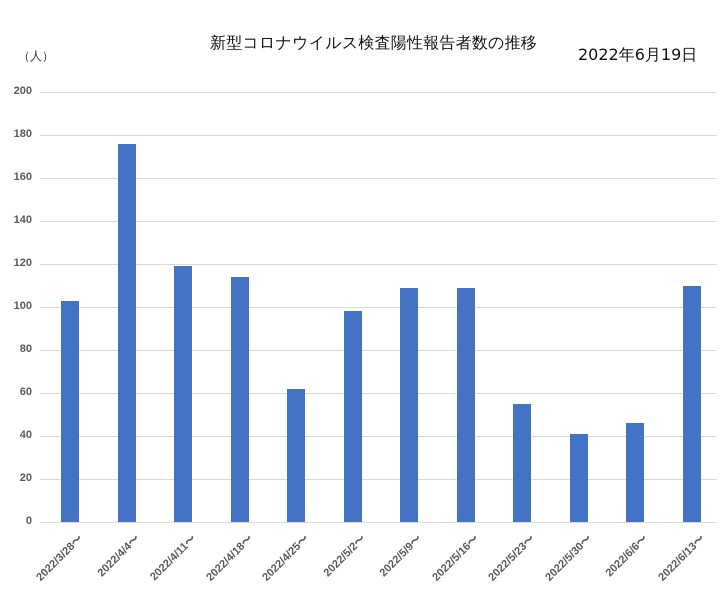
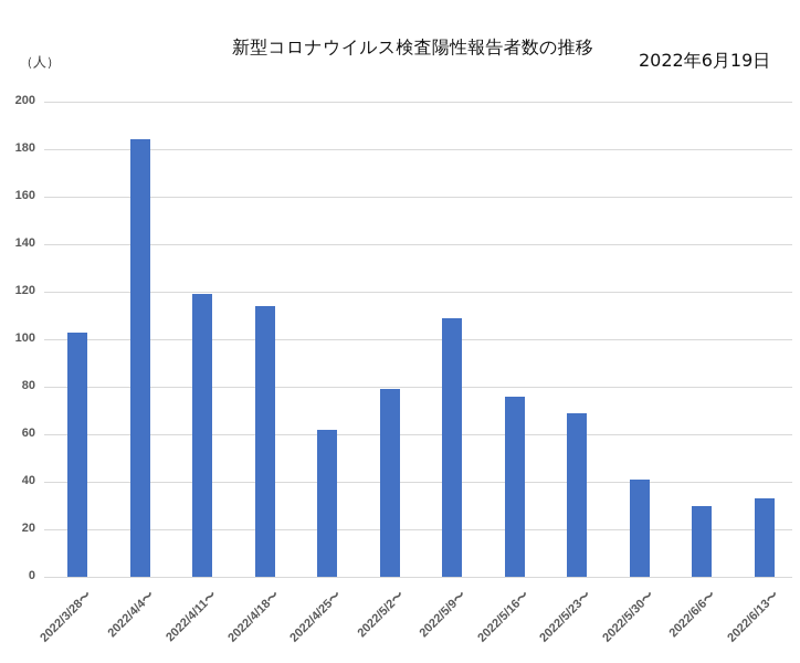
2022/4/4〜: 176 -> 184
2022/5/2〜: 98 -> 79
2022/5/16〜: 109 -> 76
2022/5/23〜: 55 -> 69
2022/6/6〜: 46 -> 30
2022/6/13〜: 110 -> 33
